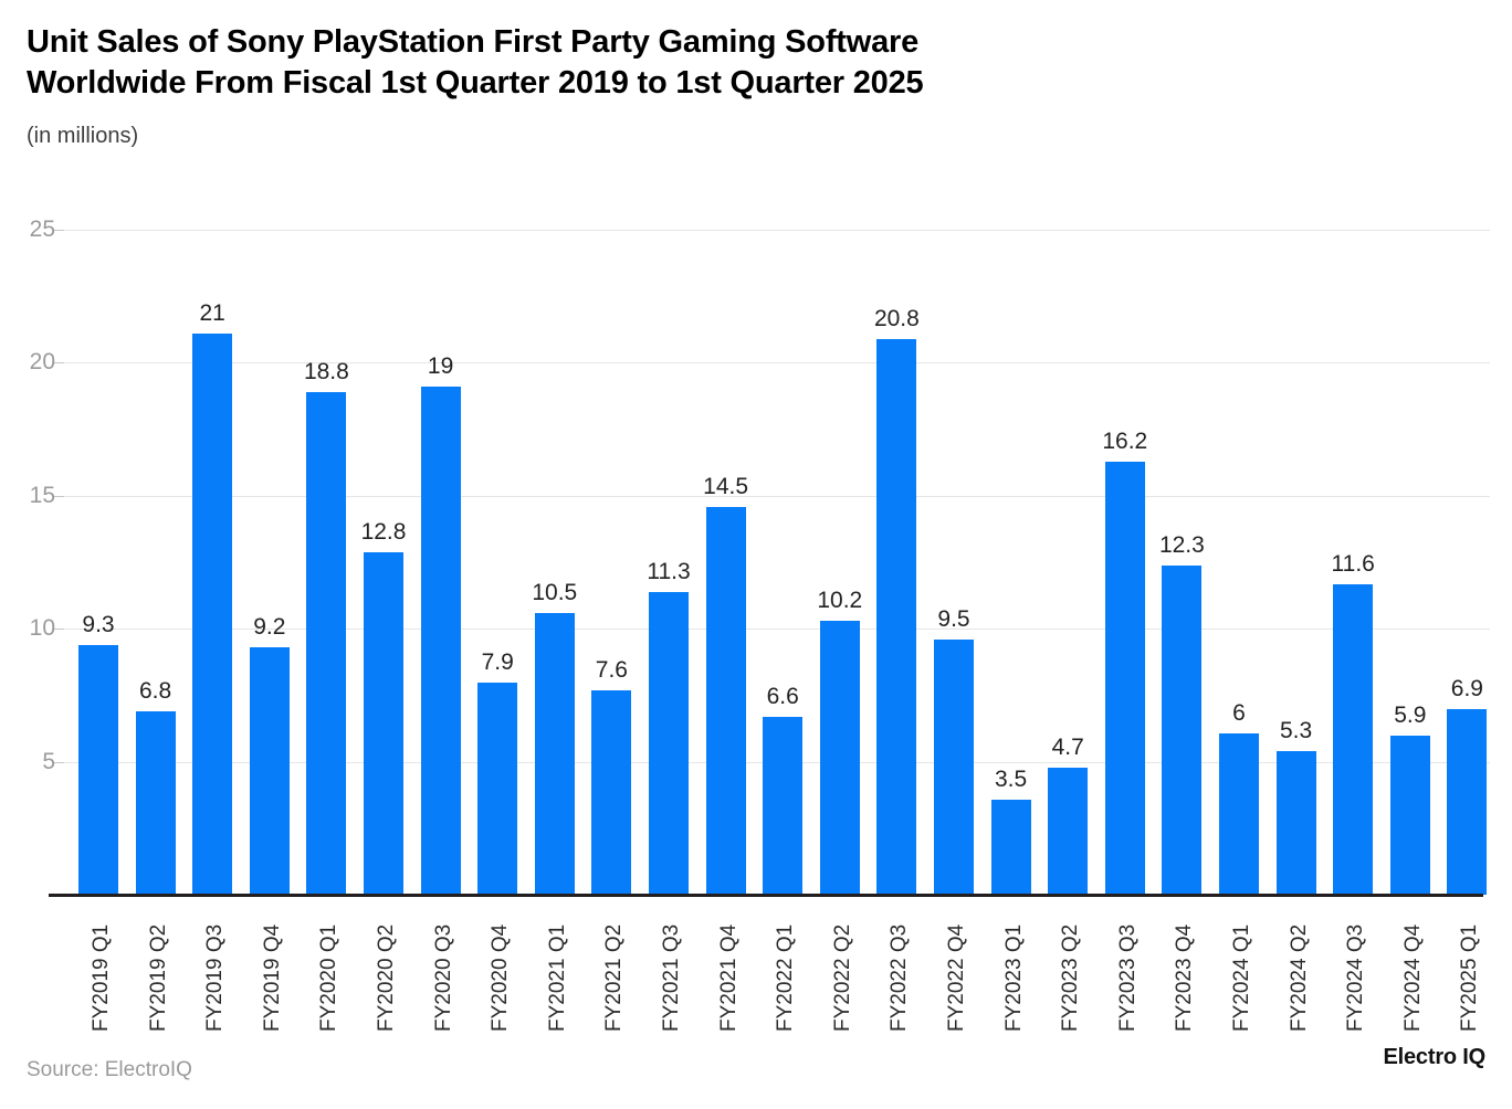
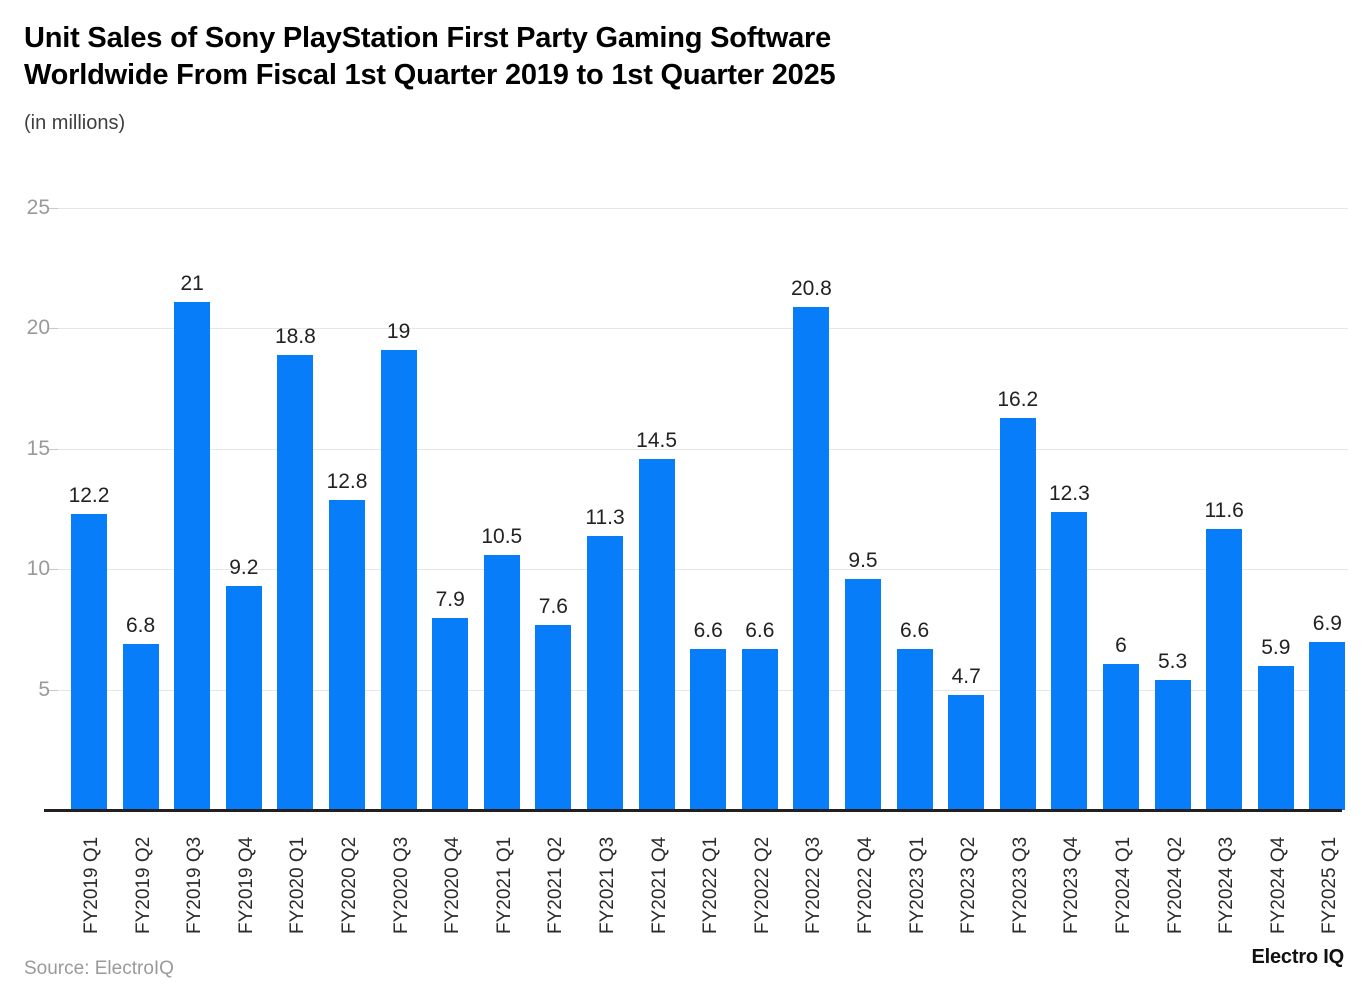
FY2019 Q1: 9.3 -> 12.2
FY2022 Q2: 10.2 -> 6.6
FY2023 Q1: 3.5 -> 6.6
